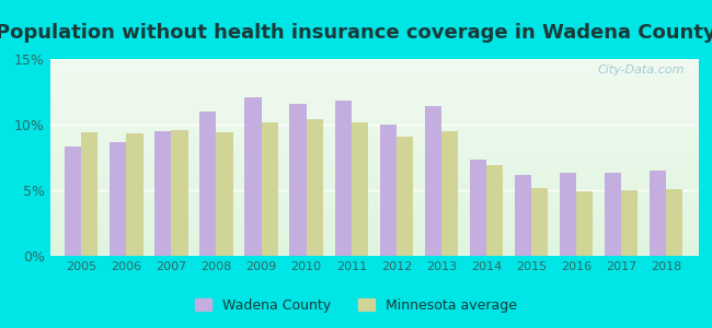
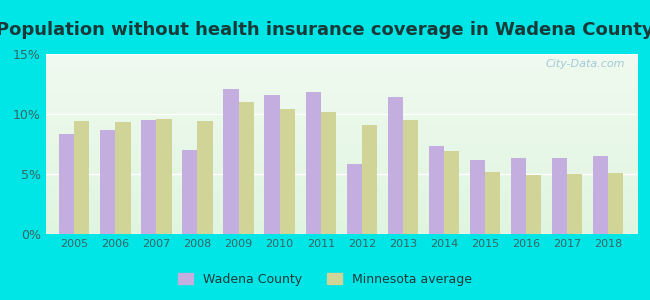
Wadena County/2008: 11.0% -> 7.0%
Minnesota average/2009: 10.2% -> 11.0%
Wadena County/2012: 10.0% -> 5.8%
